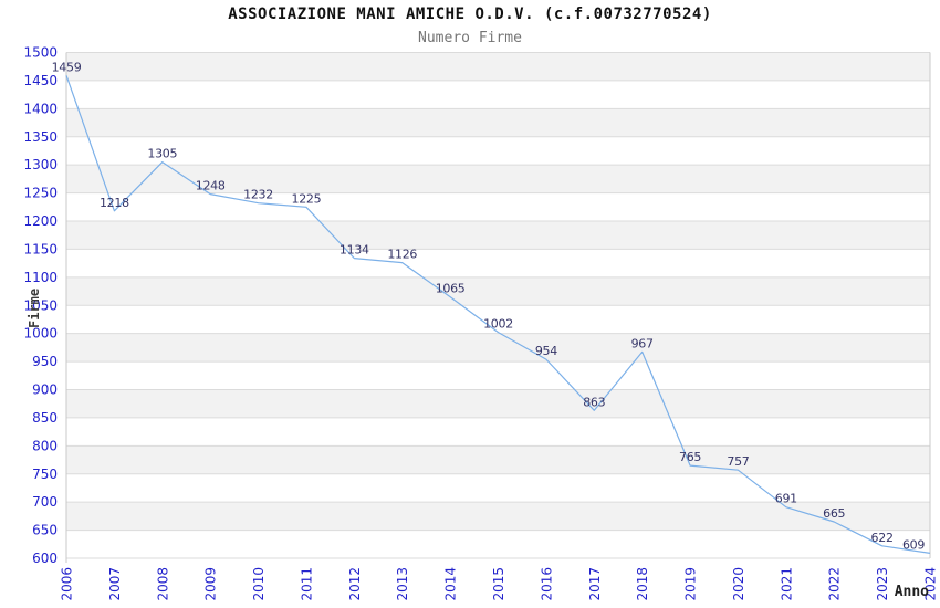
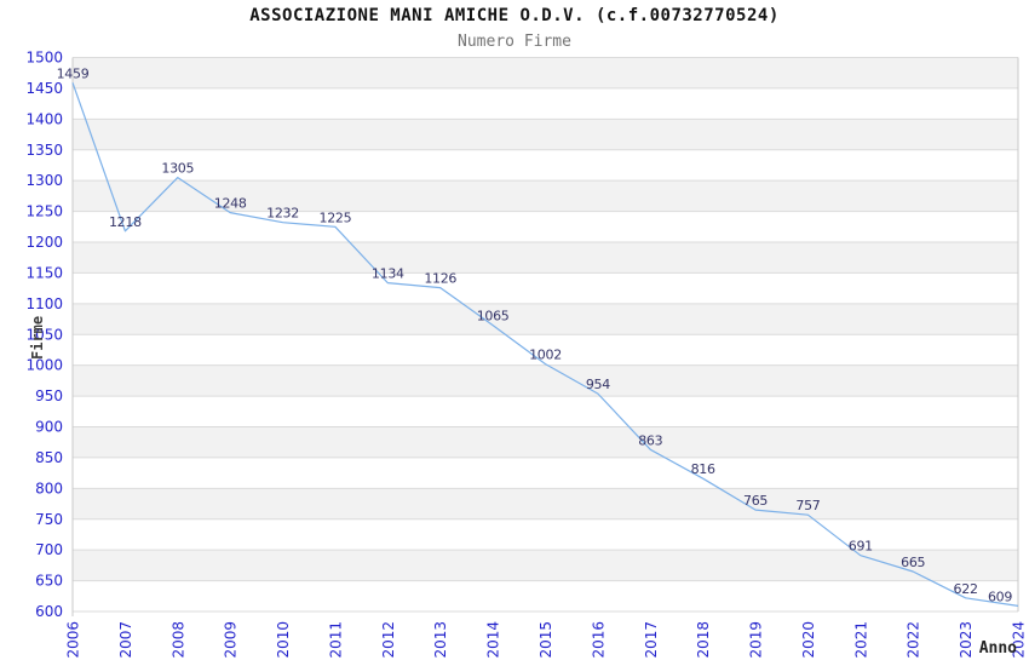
2018: 967 -> 816
